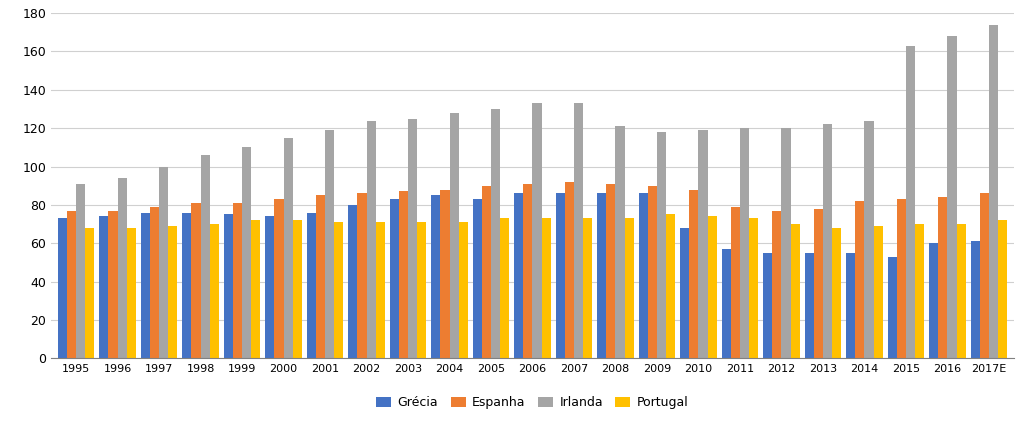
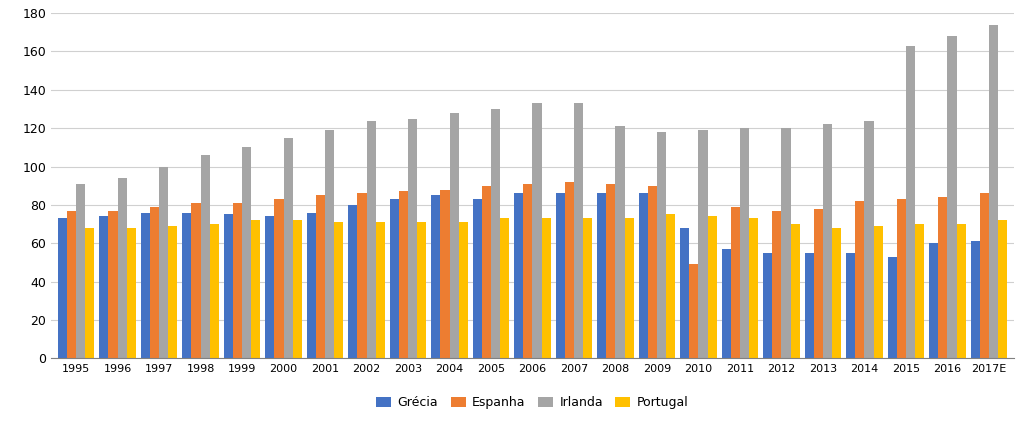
Espanha/2010: 88 -> 49
